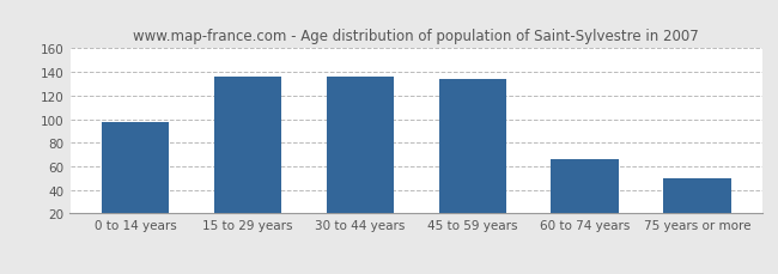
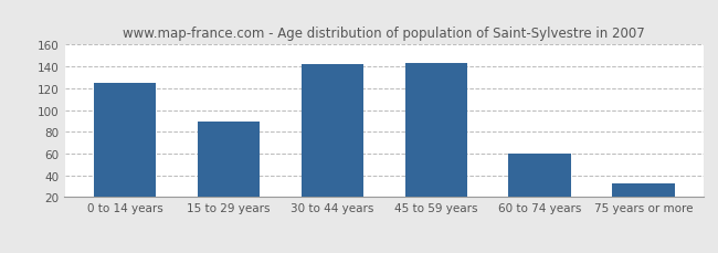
0 to 14 years: 98 -> 125
15 to 29 years: 136 -> 89
30 to 44 years: 136 -> 142
45 to 59 years: 134 -> 143
60 to 74 years: 66 -> 60
75 years or more: 50 -> 33
